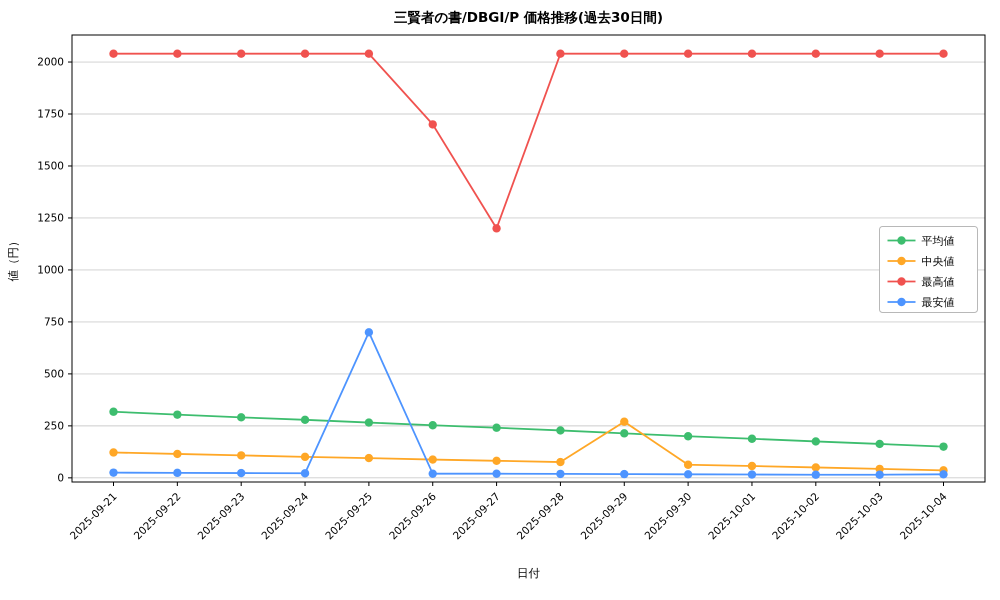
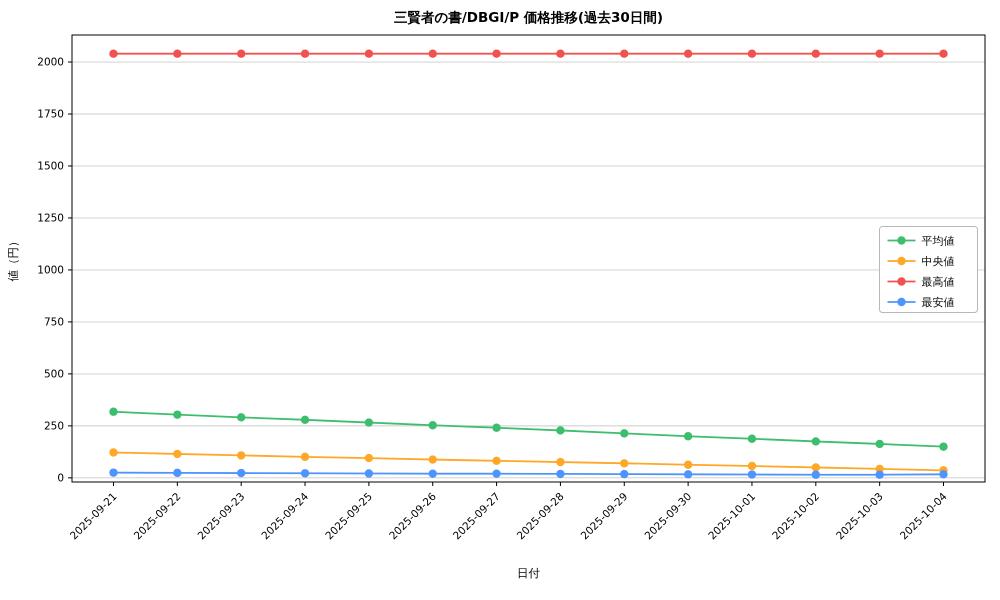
最安値/2025-09-25: 700 -> 20
最高値/2025-09-26: 1700 -> 2040
最高値/2025-09-27: 1200 -> 2040
中央値/2025-09-29: 270 -> 70
